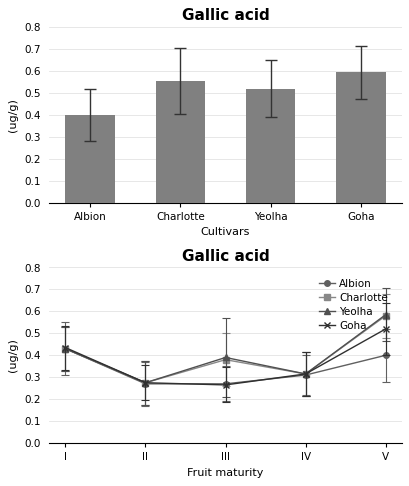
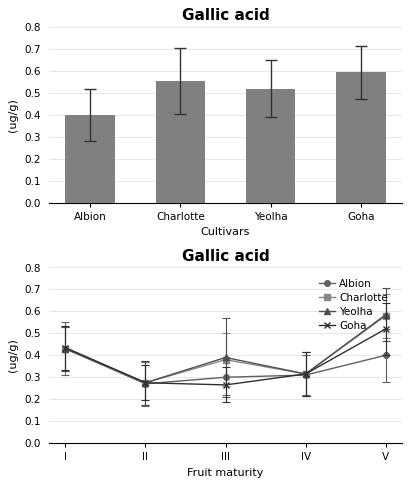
Albion/III: 0.27 -> 0.30
